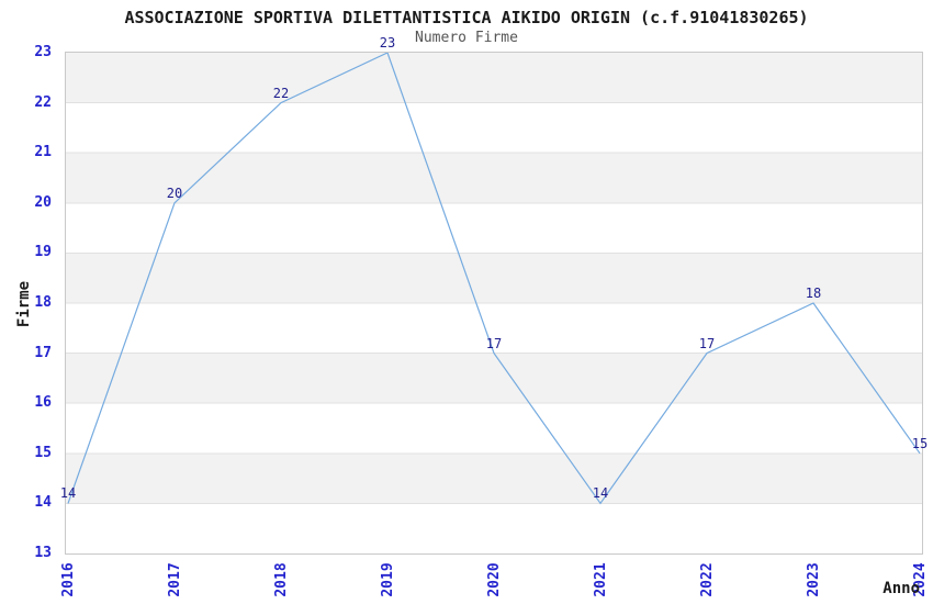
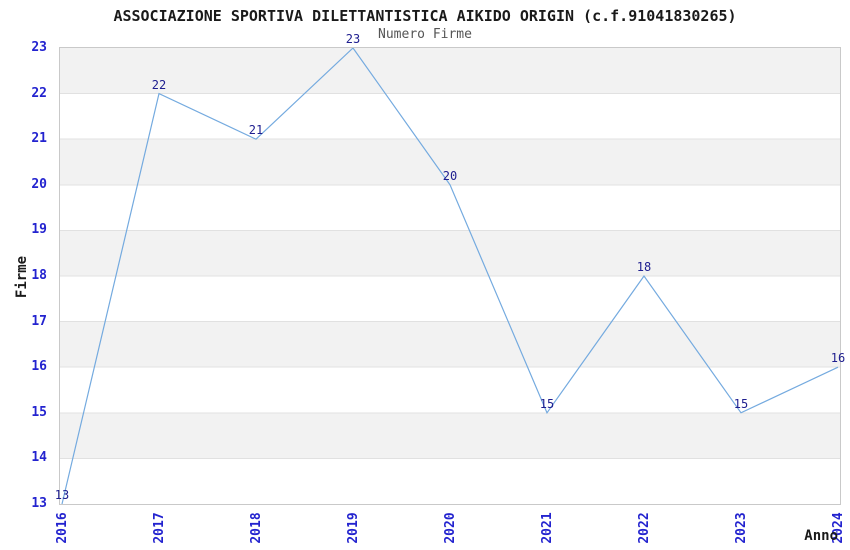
2016: 14 -> 13
2017: 20 -> 22
2018: 22 -> 21
2020: 17 -> 20
2021: 14 -> 15
2022: 17 -> 18
2023: 18 -> 15
2024: 15 -> 16
